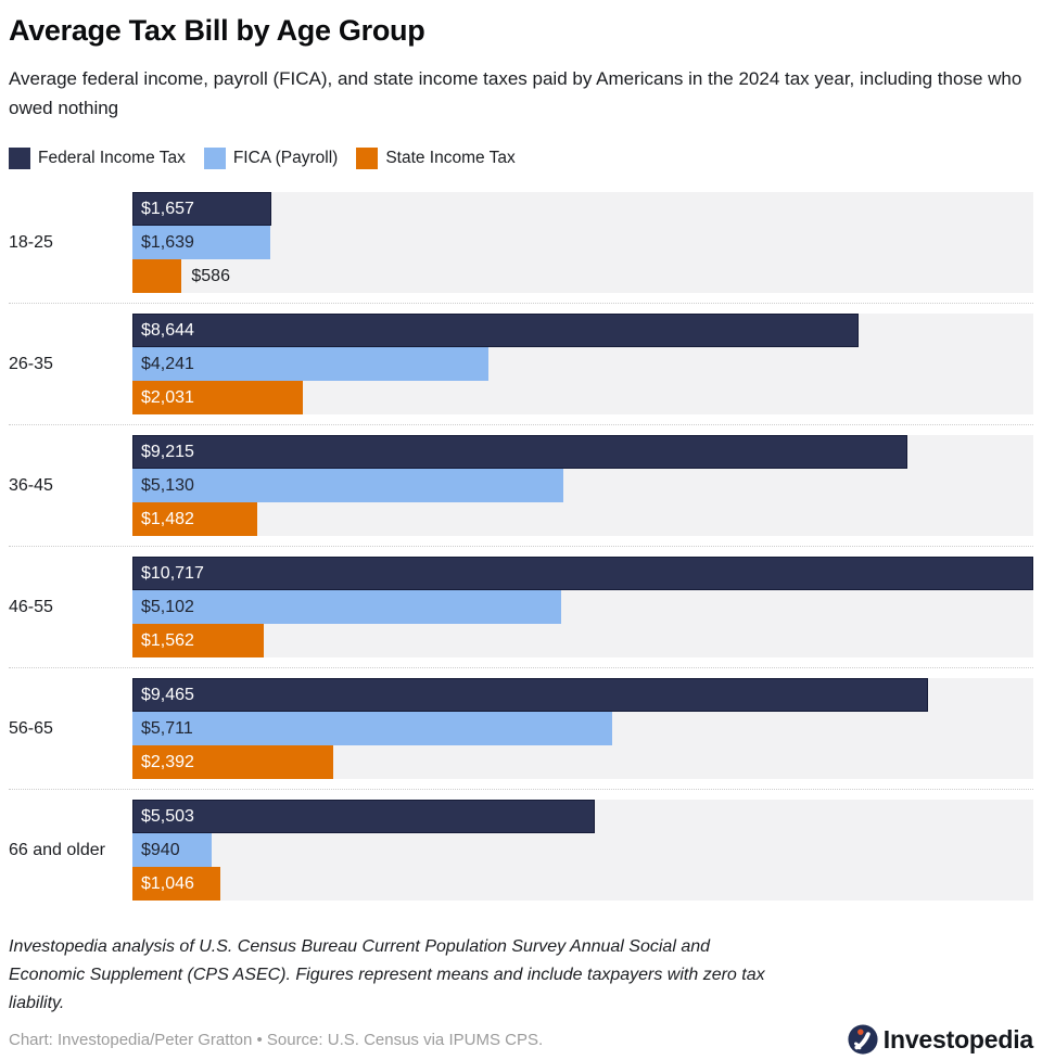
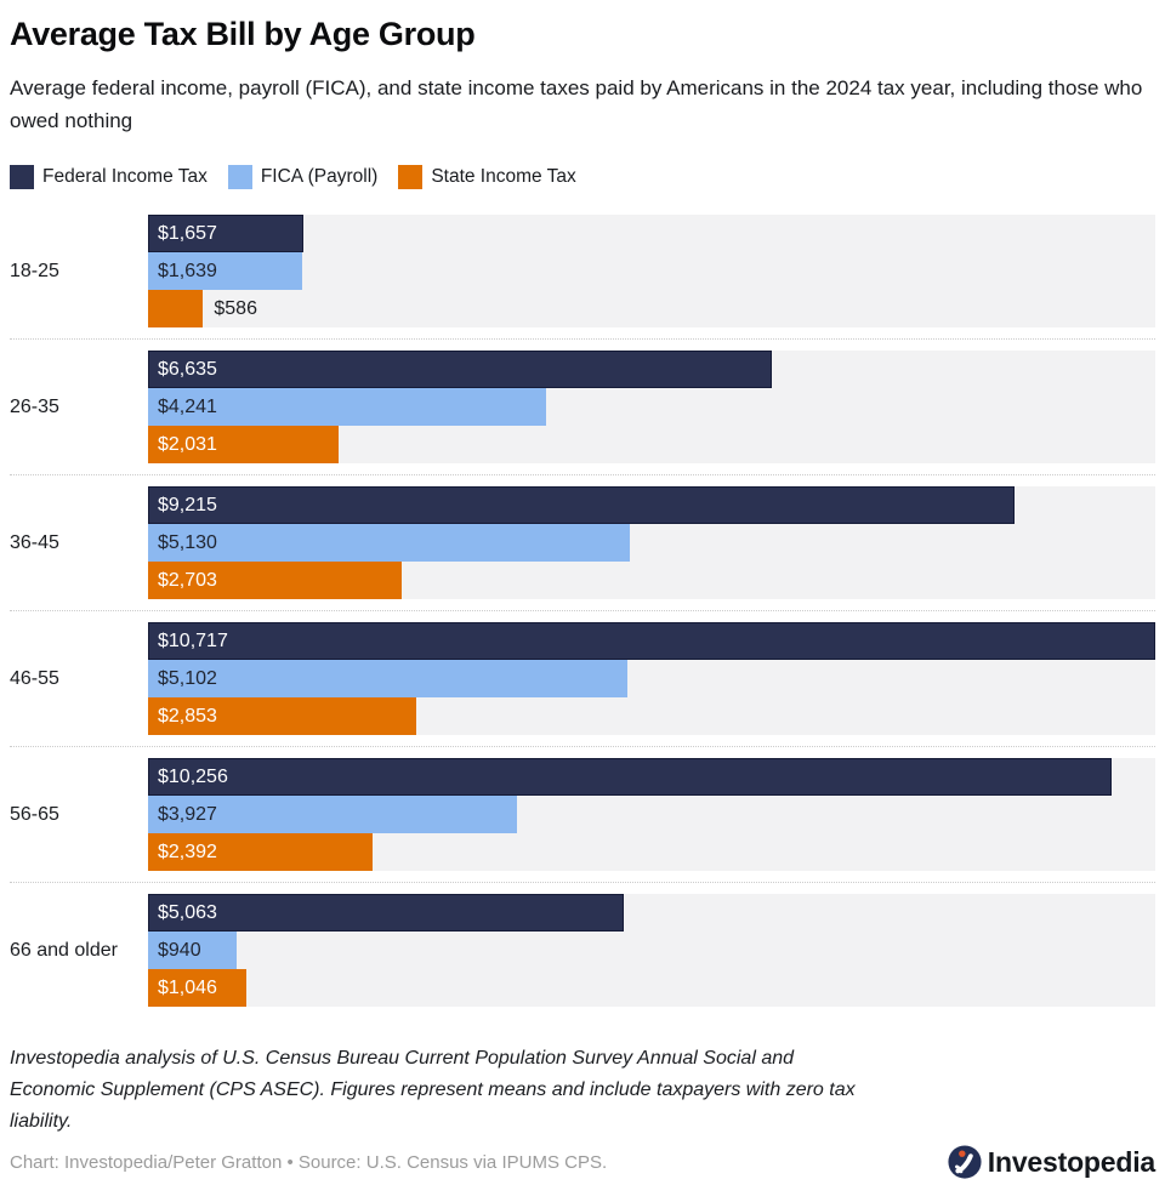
Federal Income Tax/26-35: $8,644 -> $6,635
State Income Tax/36-45: $1,482 -> $2,703
State Income Tax/46-55: $1,562 -> $2,853
Federal Income Tax/56-65: $9,465 -> $10,256
FICA (Payroll)/56-65: $5,711 -> $3,927
Federal Income Tax/66 and older: $5,503 -> $5,063
